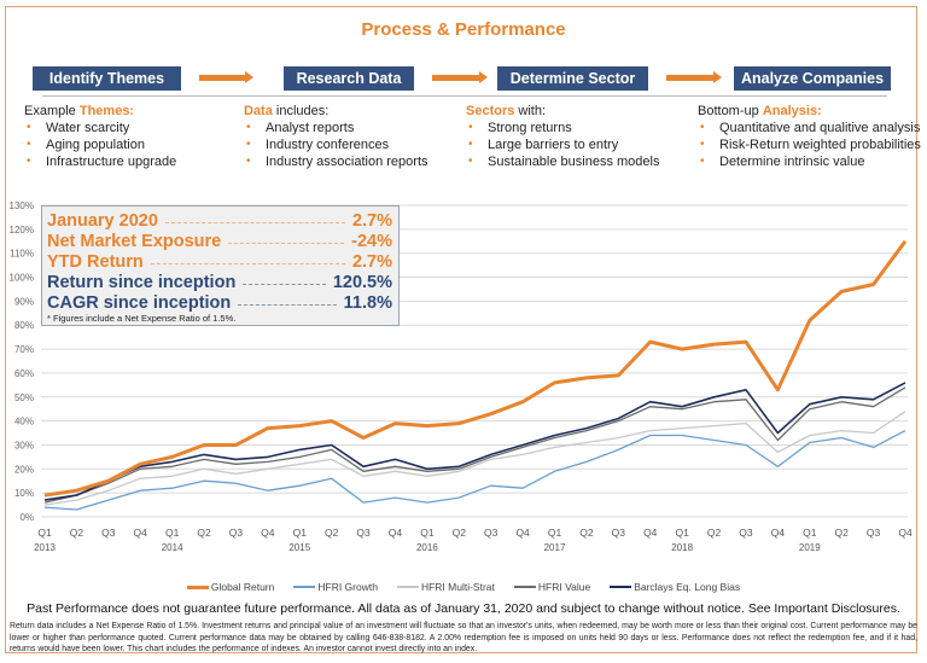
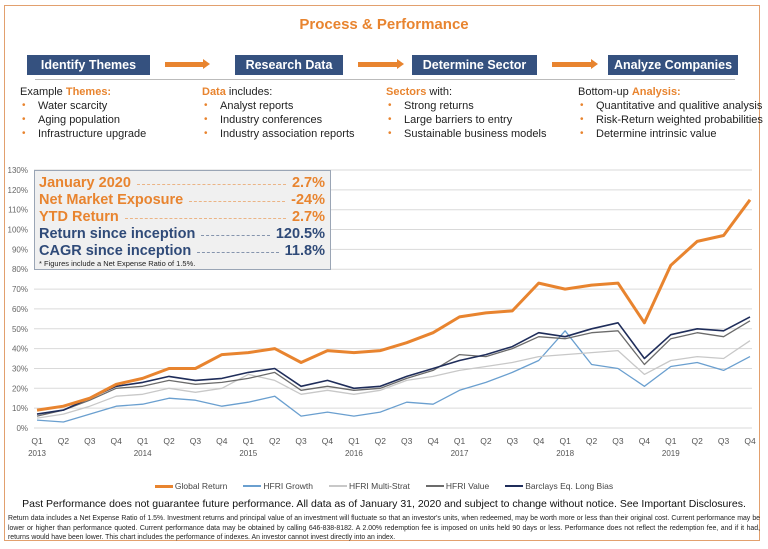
HFRI Multi-Strat/Q1 2015: 22% -> 27%
HFRI Value/Q1 2017: 33% -> 37%
HFRI Growth/Q1 2018: 34% -> 49%
